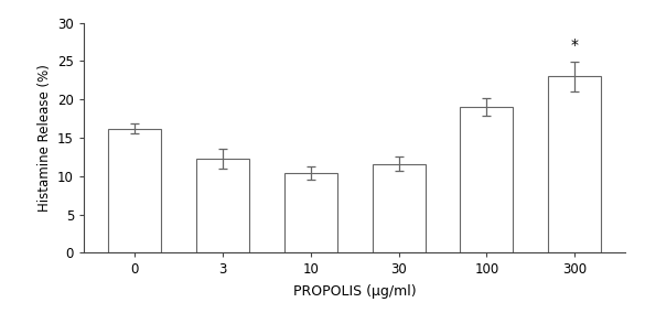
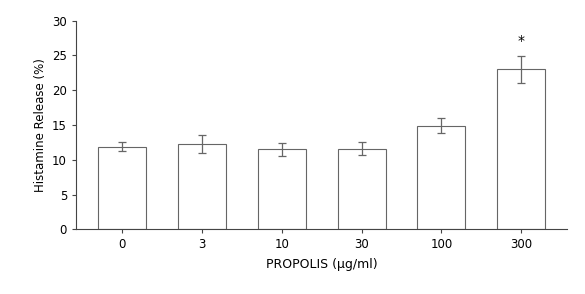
0: 16.2 -> 11.9
10: 10.4 -> 11.5
100: 19.0 -> 14.9
